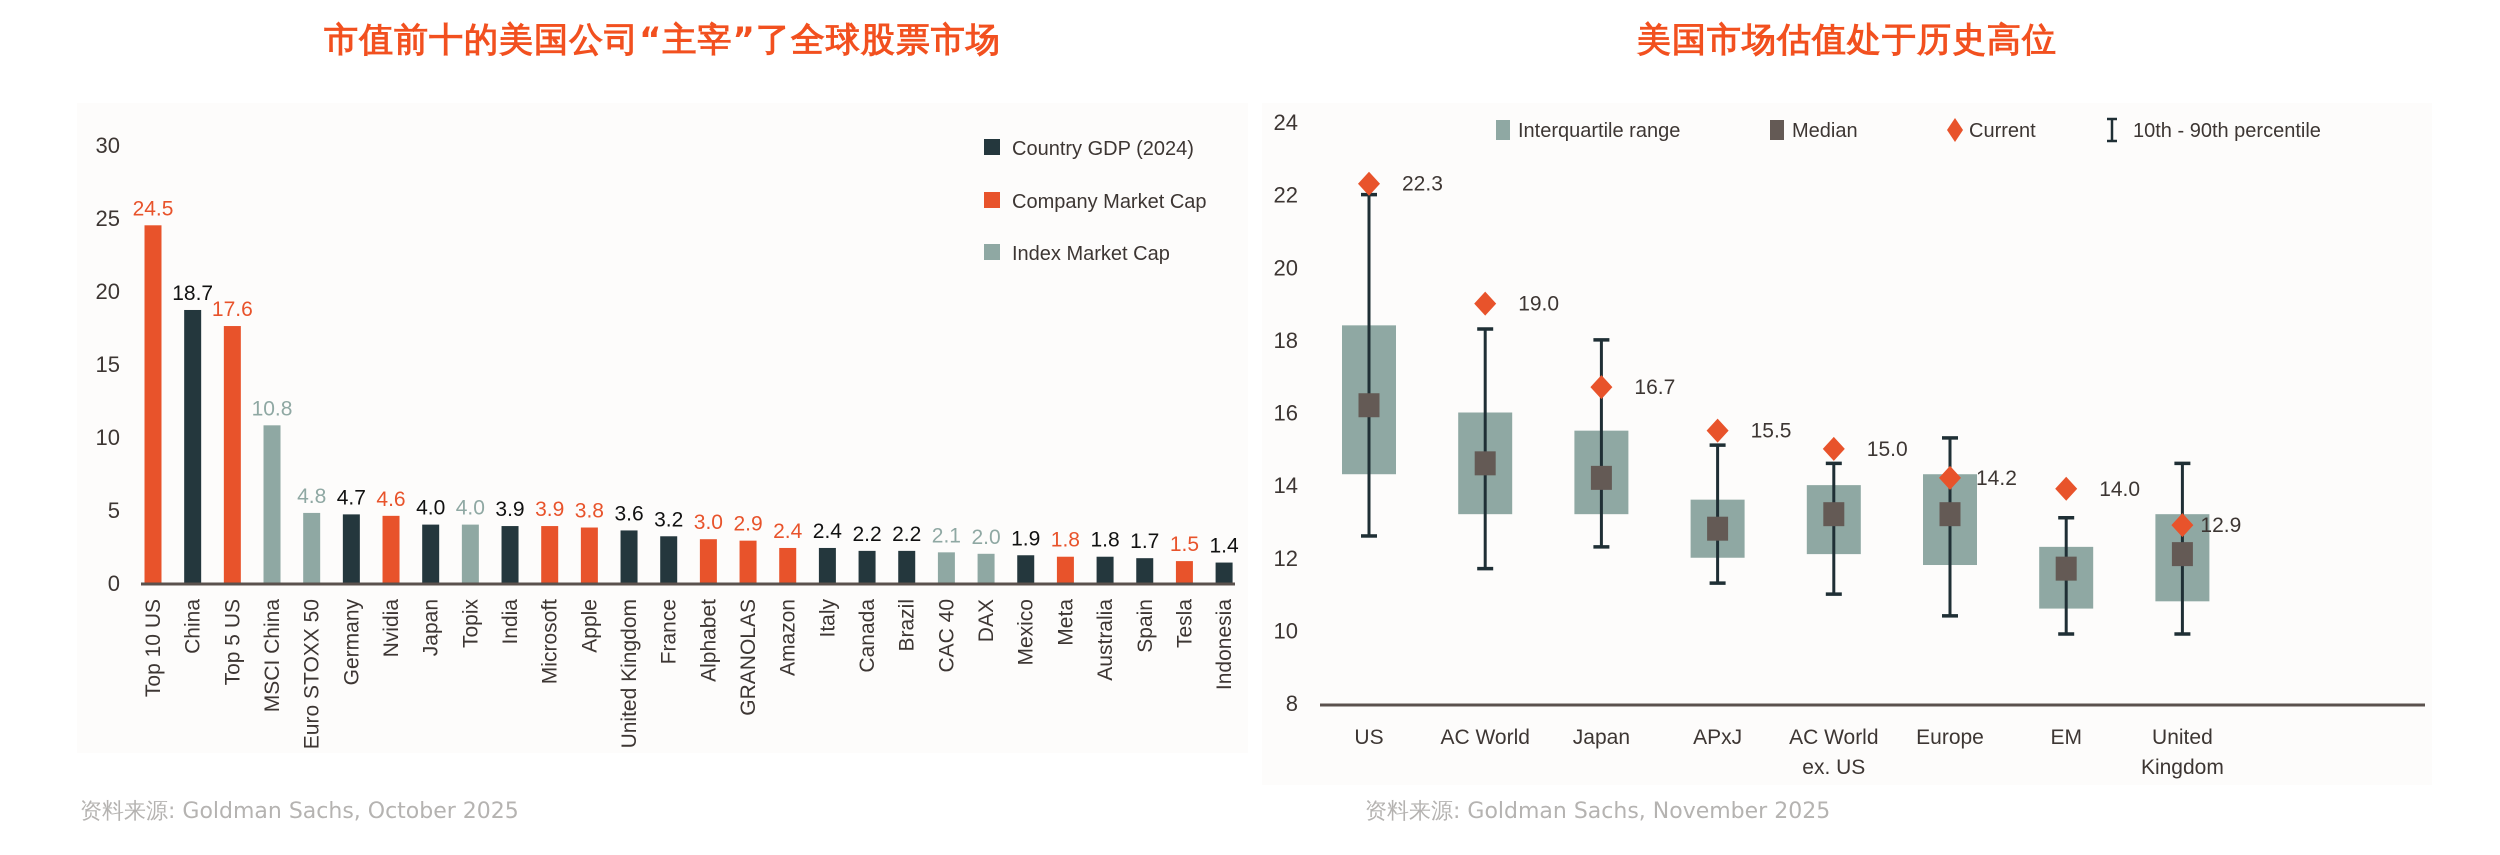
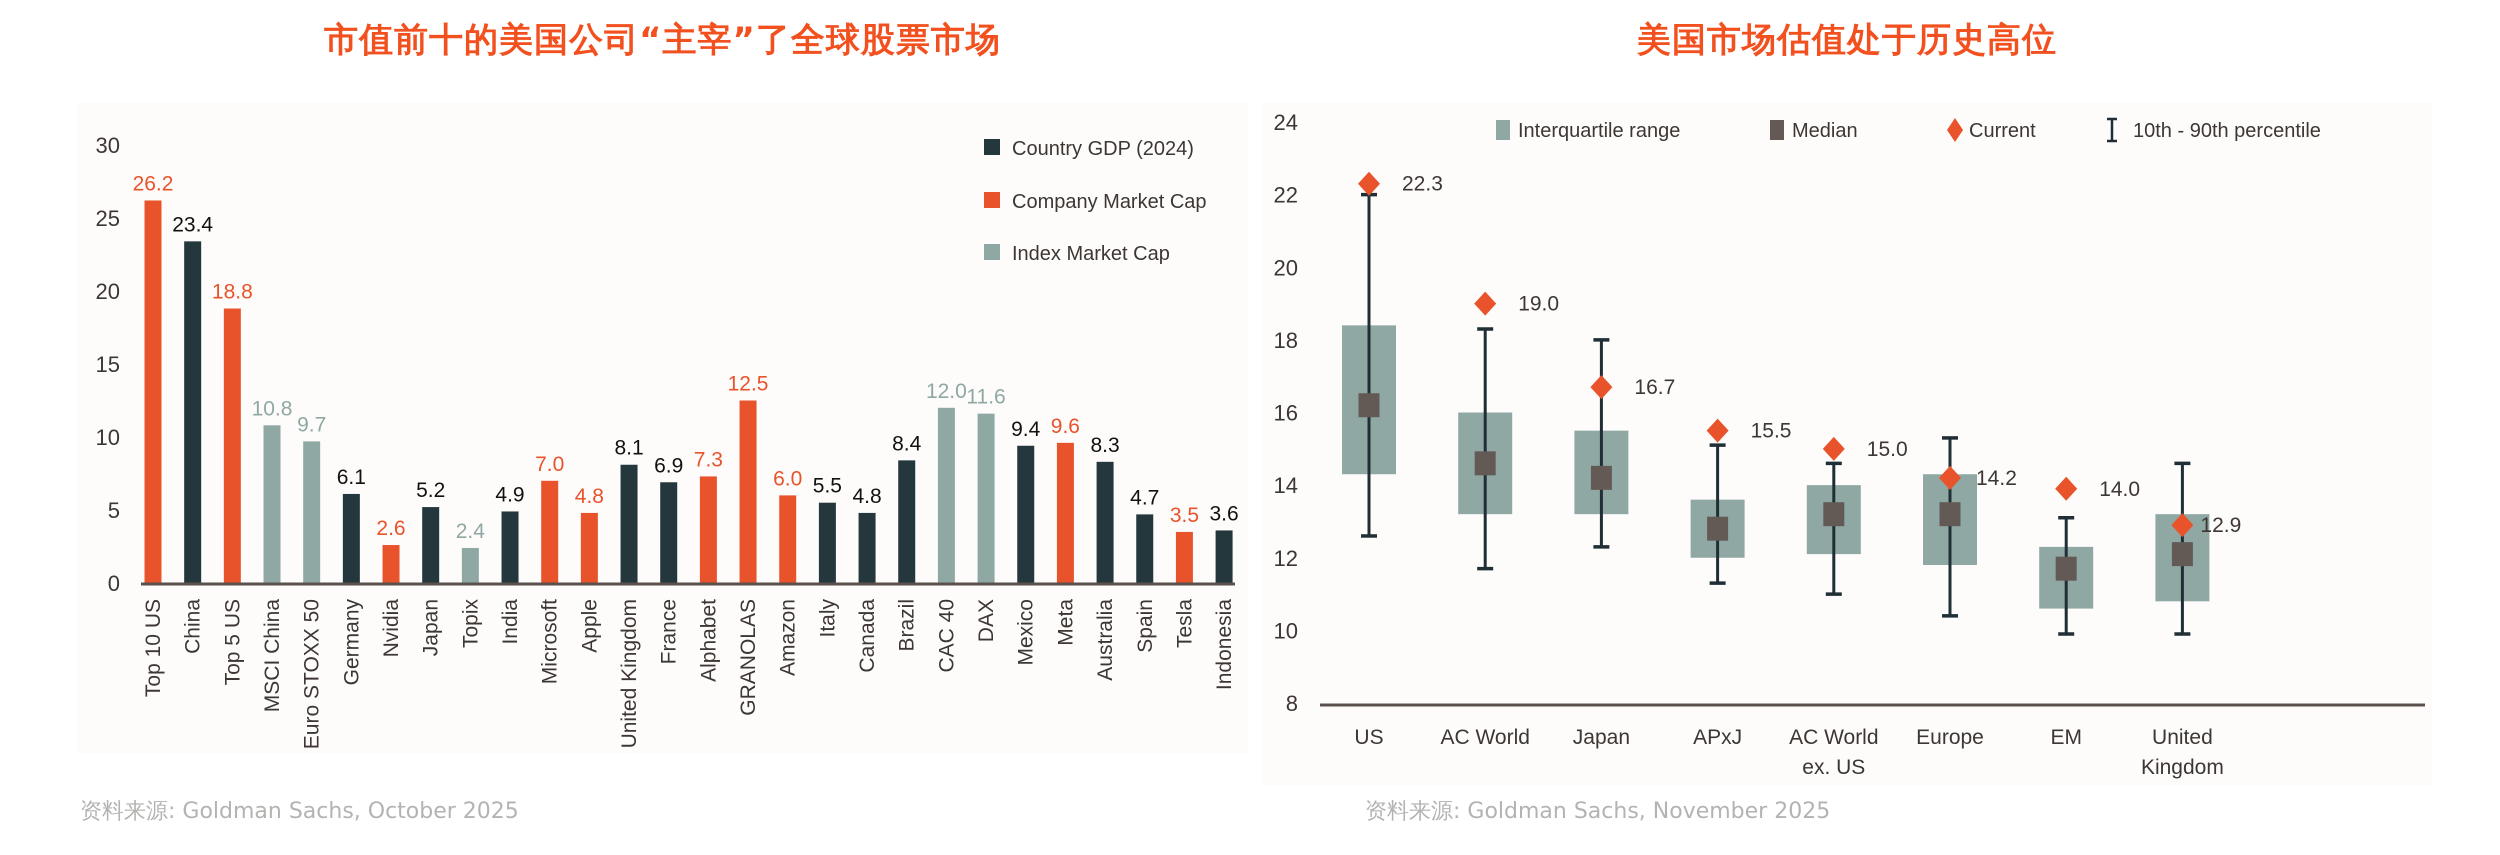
市值前十的美国公司“主宰”了全球股票市场/Top 10 US: 24.5 -> 26.2
市值前十的美国公司“主宰”了全球股票市场/China: 18.7 -> 23.4
市值前十的美国公司“主宰”了全球股票市场/Top 5 US: 17.6 -> 18.8
市值前十的美国公司“主宰”了全球股票市场/Euro STOXX 50: 4.8 -> 9.7
市值前十的美国公司“主宰”了全球股票市场/Germany: 4.7 -> 6.1
市值前十的美国公司“主宰”了全球股票市场/Nvidia: 4.6 -> 2.6
市值前十的美国公司“主宰”了全球股票市场/Japan: 4.0 -> 5.2
市值前十的美国公司“主宰”了全球股票市场/Topix: 4.0 -> 2.4
市值前十的美国公司“主宰”了全球股票市场/India: 3.9 -> 4.9
市值前十的美国公司“主宰”了全球股票市场/Microsoft: 3.9 -> 7.0
市值前十的美国公司“主宰”了全球股票市场/Apple: 3.8 -> 4.8
市值前十的美国公司“主宰”了全球股票市场/United Kingdom: 3.6 -> 8.1
市值前十的美国公司“主宰”了全球股票市场/France: 3.2 -> 6.9
市值前十的美国公司“主宰”了全球股票市场/Alphabet: 3.0 -> 7.3
市值前十的美国公司“主宰”了全球股票市场/GRANOLAS: 2.9 -> 12.5
市值前十的美国公司“主宰”了全球股票市场/Amazon: 2.4 -> 6.0
市值前十的美国公司“主宰”了全球股票市场/Italy: 2.4 -> 5.5
市值前十的美国公司“主宰”了全球股票市场/Canada: 2.2 -> 4.8
市值前十的美国公司“主宰”了全球股票市场/Brazil: 2.2 -> 8.4
市值前十的美国公司“主宰”了全球股票市场/CAC 40: 2.1 -> 12.0
市值前十的美国公司“主宰”了全球股票市场/DAX: 2.0 -> 11.6
市值前十的美国公司“主宰”了全球股票市场/Mexico: 1.9 -> 9.4
市值前十的美国公司“主宰”了全球股票市场/Meta: 1.8 -> 9.6
市值前十的美国公司“主宰”了全球股票市场/Australia: 1.8 -> 8.3
市值前十的美国公司“主宰”了全球股票市场/Spain: 1.7 -> 4.7
市值前十的美国公司“主宰”了全球股票市场/Tesla: 1.5 -> 3.5
市值前十的美国公司“主宰”了全球股票市场/Indonesia: 1.4 -> 3.6
